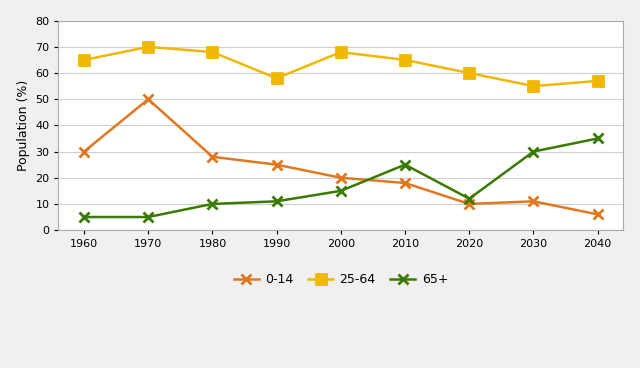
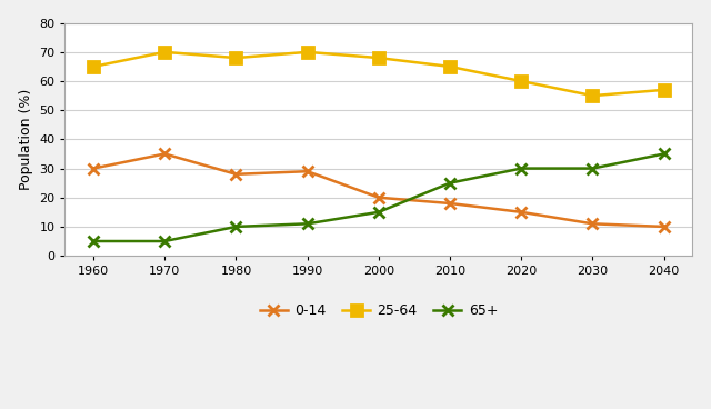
0-14/1970: 50 -> 35
0-14/1990: 25 -> 29
25-64/1990: 58 -> 70
0-14/2020: 10 -> 15
65+/2020: 12 -> 30
0-14/2040: 6 -> 10
